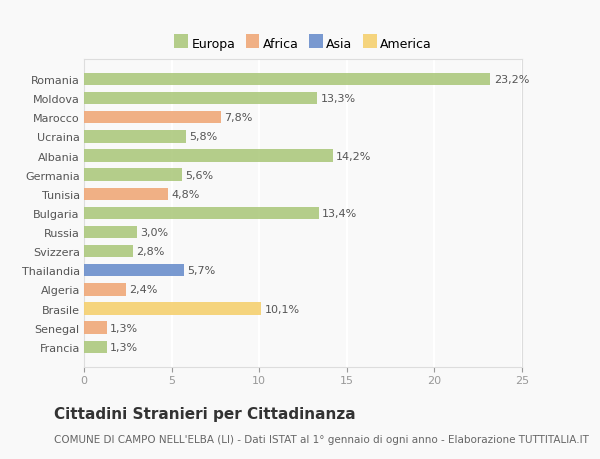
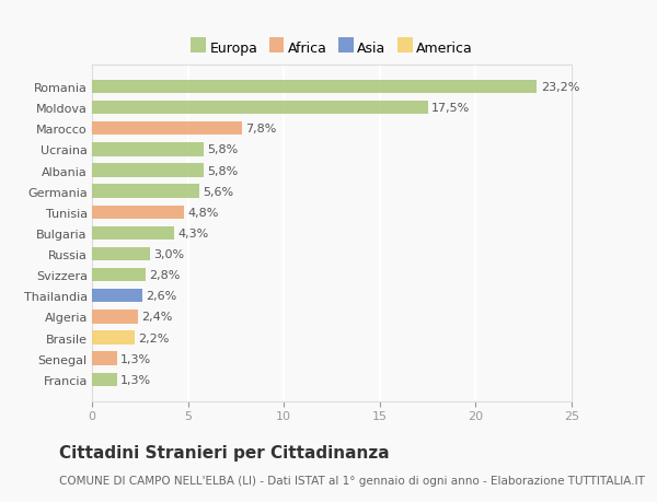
Moldova: 13,3% -> 17,5%
Albania: 14,2% -> 5,8%
Bulgaria: 13,4% -> 4,3%
Thailandia: 5,7% -> 2,6%
Brasile: 10,1% -> 2,2%
